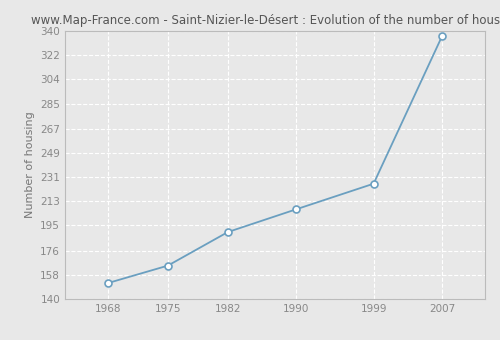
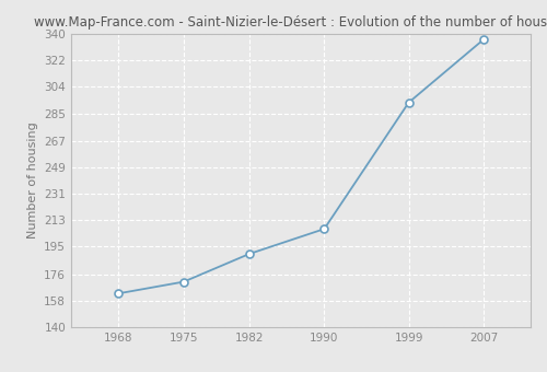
1968: 152 -> 163
1975: 165 -> 171
1999: 226 -> 293
